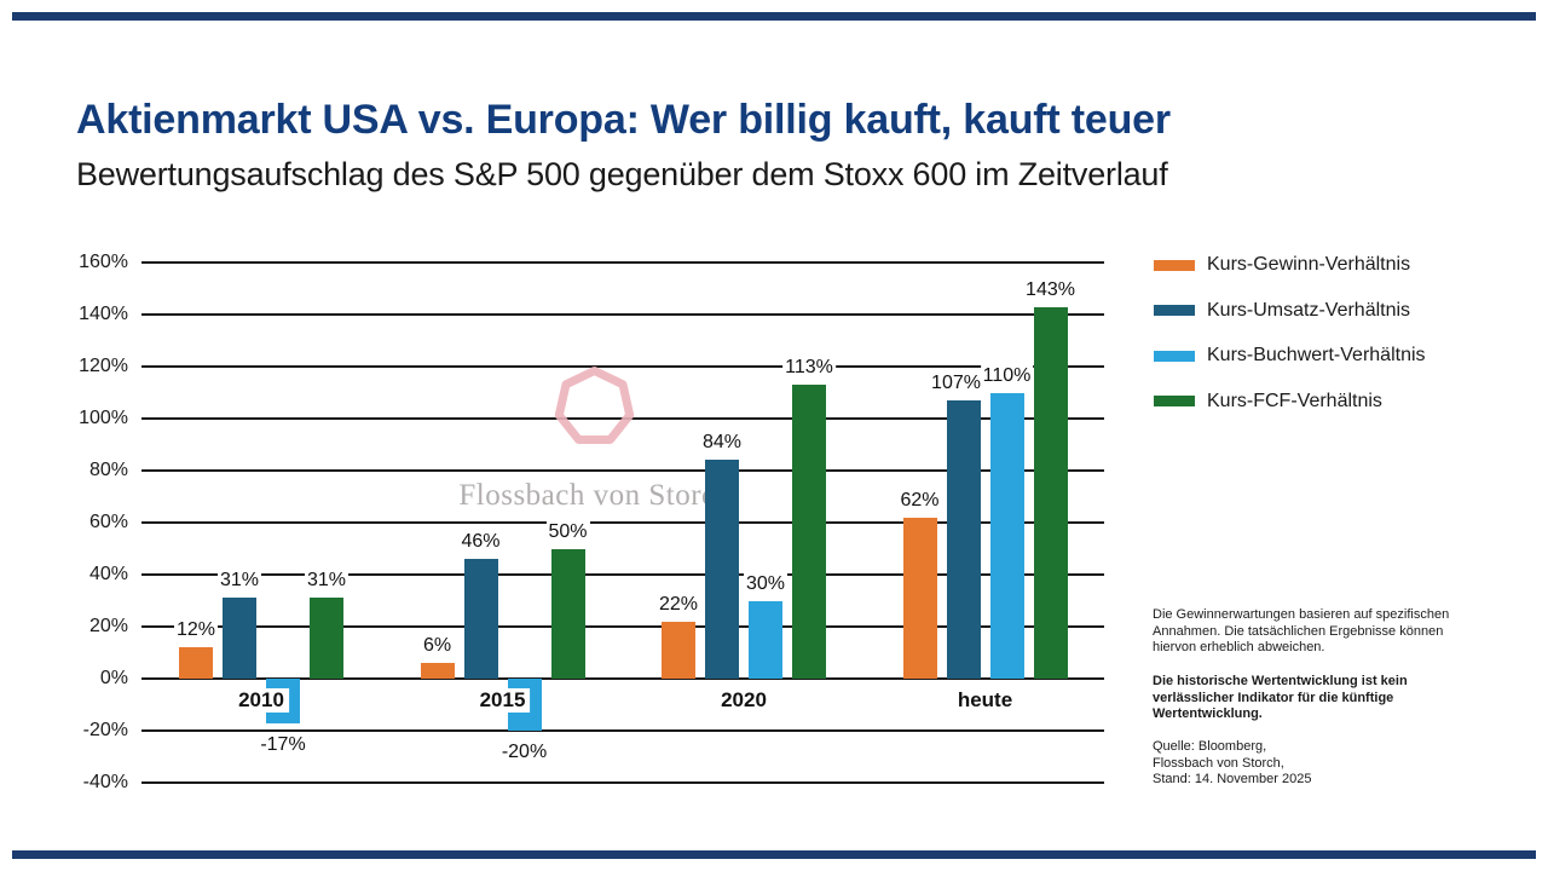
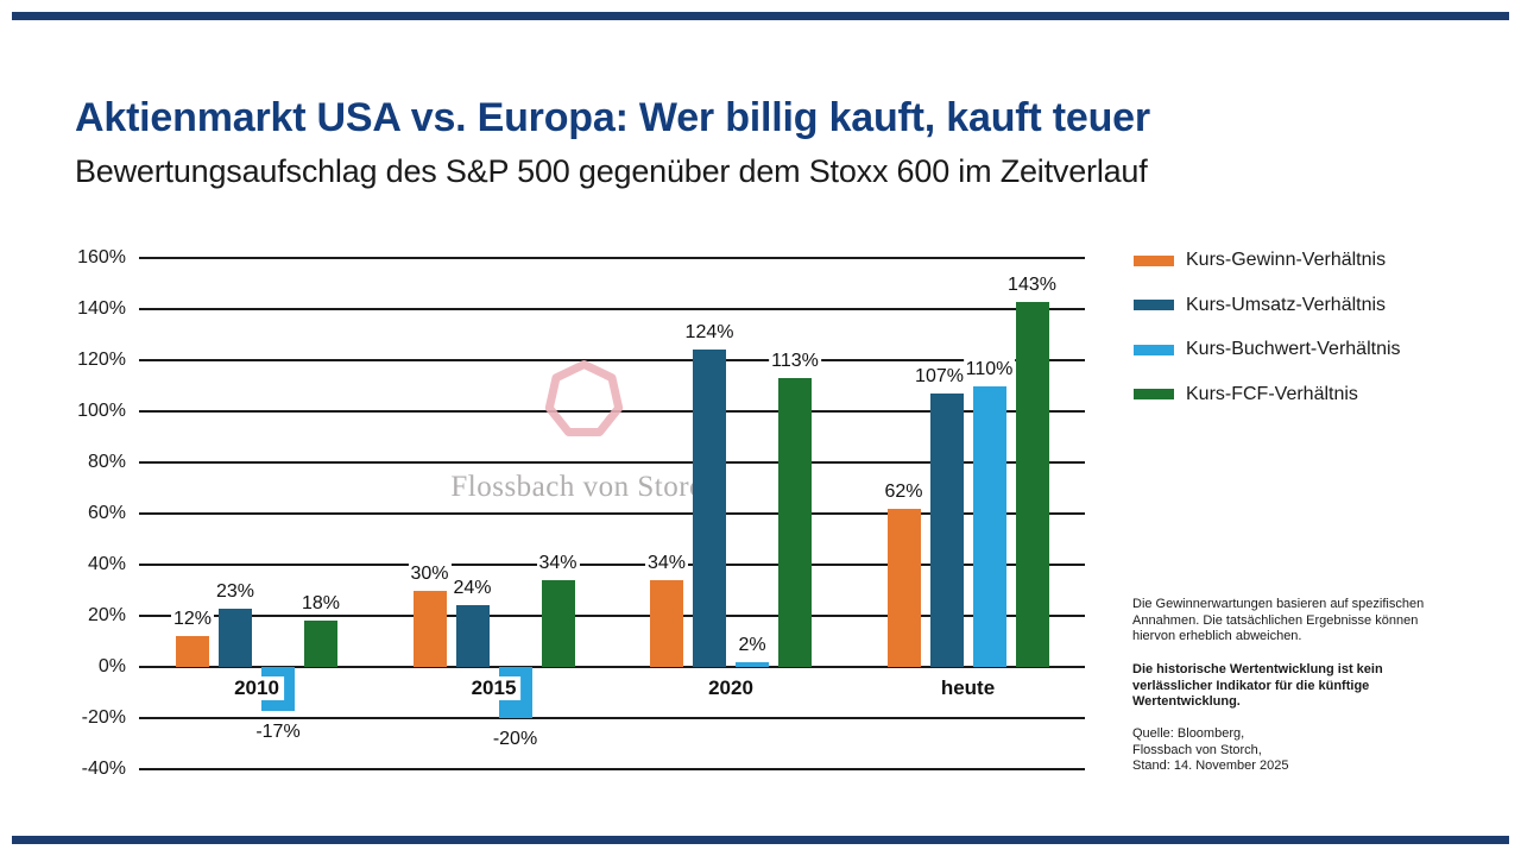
Kurs-Umsatz-Verhältnis/2010: 31% -> 23%
Kurs-FCF-Verhältnis/2010: 31% -> 18%
Kurs-Gewinn-Verhältnis/2015: 6% -> 30%
Kurs-Umsatz-Verhältnis/2015: 46% -> 24%
Kurs-FCF-Verhältnis/2015: 50% -> 34%
Kurs-Gewinn-Verhältnis/2020: 22% -> 34%
Kurs-Umsatz-Verhältnis/2020: 84% -> 124%
Kurs-Buchwert-Verhältnis/2020: 30% -> 2%
